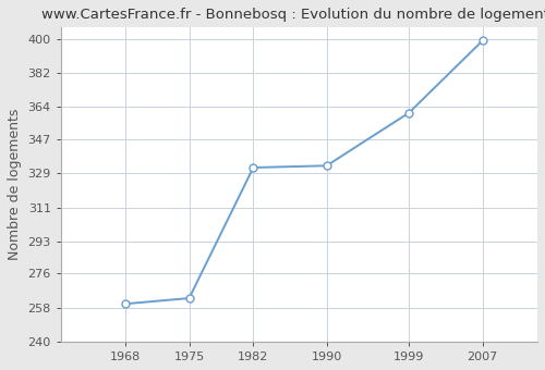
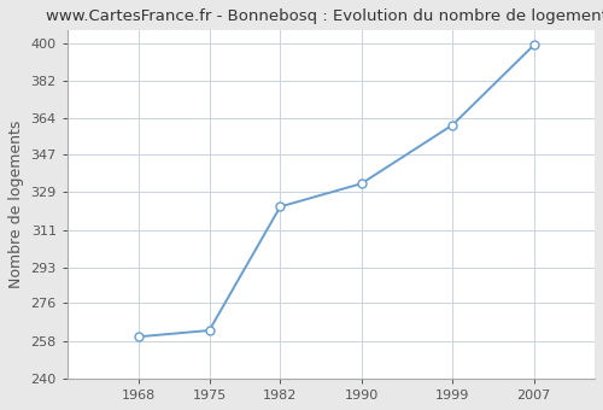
1982: 332 -> 322
